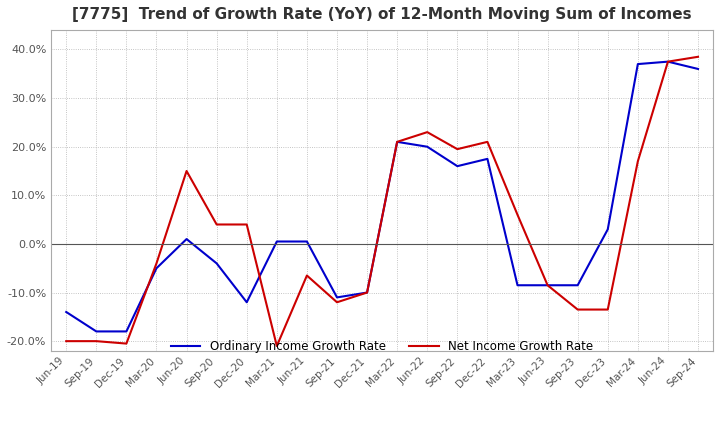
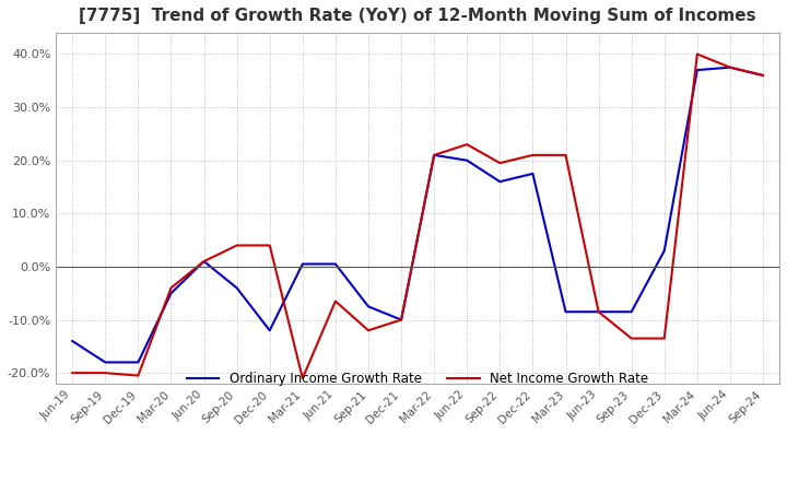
Net Income Growth Rate/Jun-20: 15.0% -> 1.0%
Ordinary Income Growth Rate/Sep-21: -11.0% -> -7.5%
Net Income Growth Rate/Mar-23: 6.0% -> 21.0%
Net Income Growth Rate/Mar-24: 17.0% -> 40.0%
Net Income Growth Rate/Sep-24: 38.5% -> 36.0%
